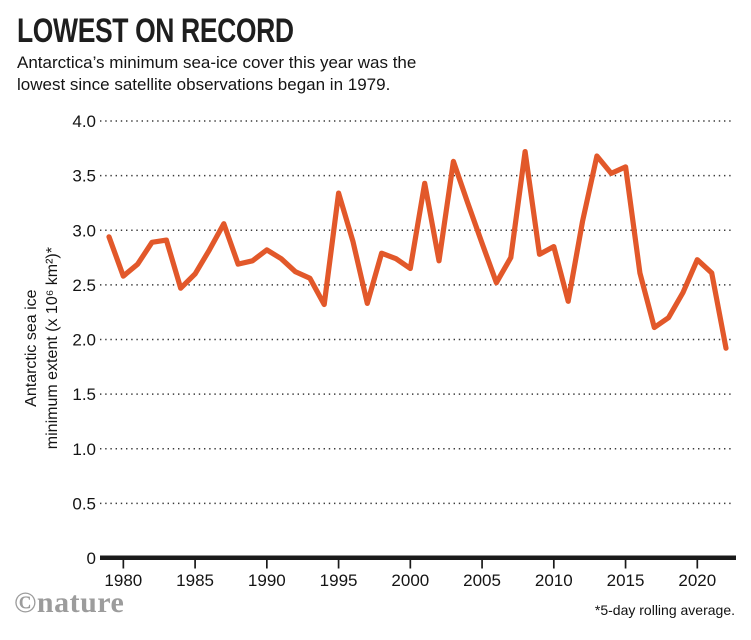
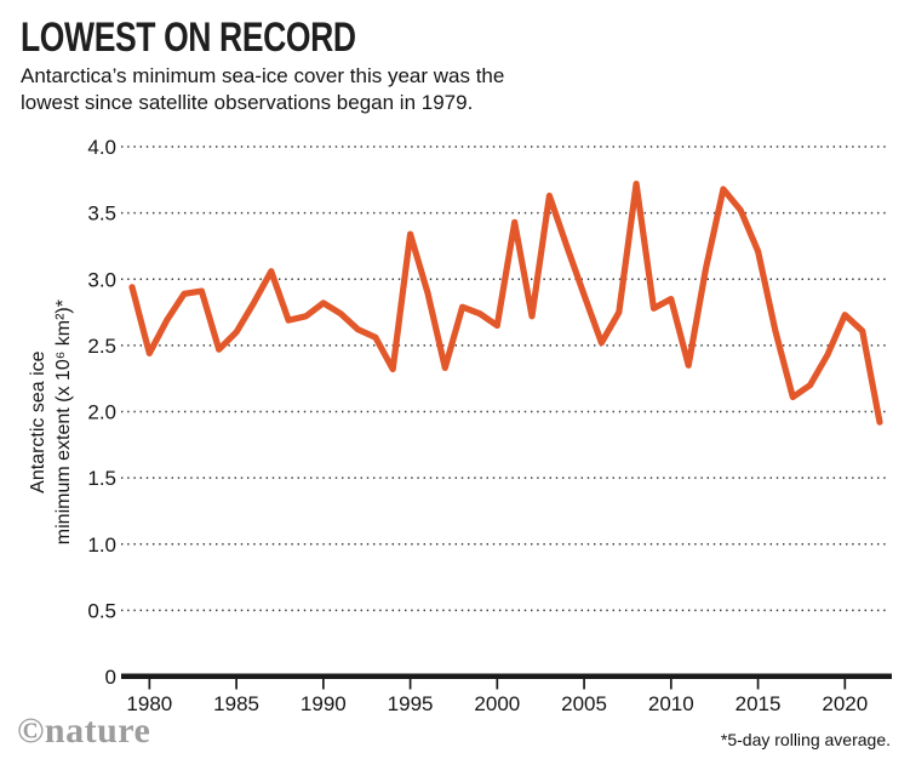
1980: 2.58 -> 2.44
2015: 3.58 -> 3.21
